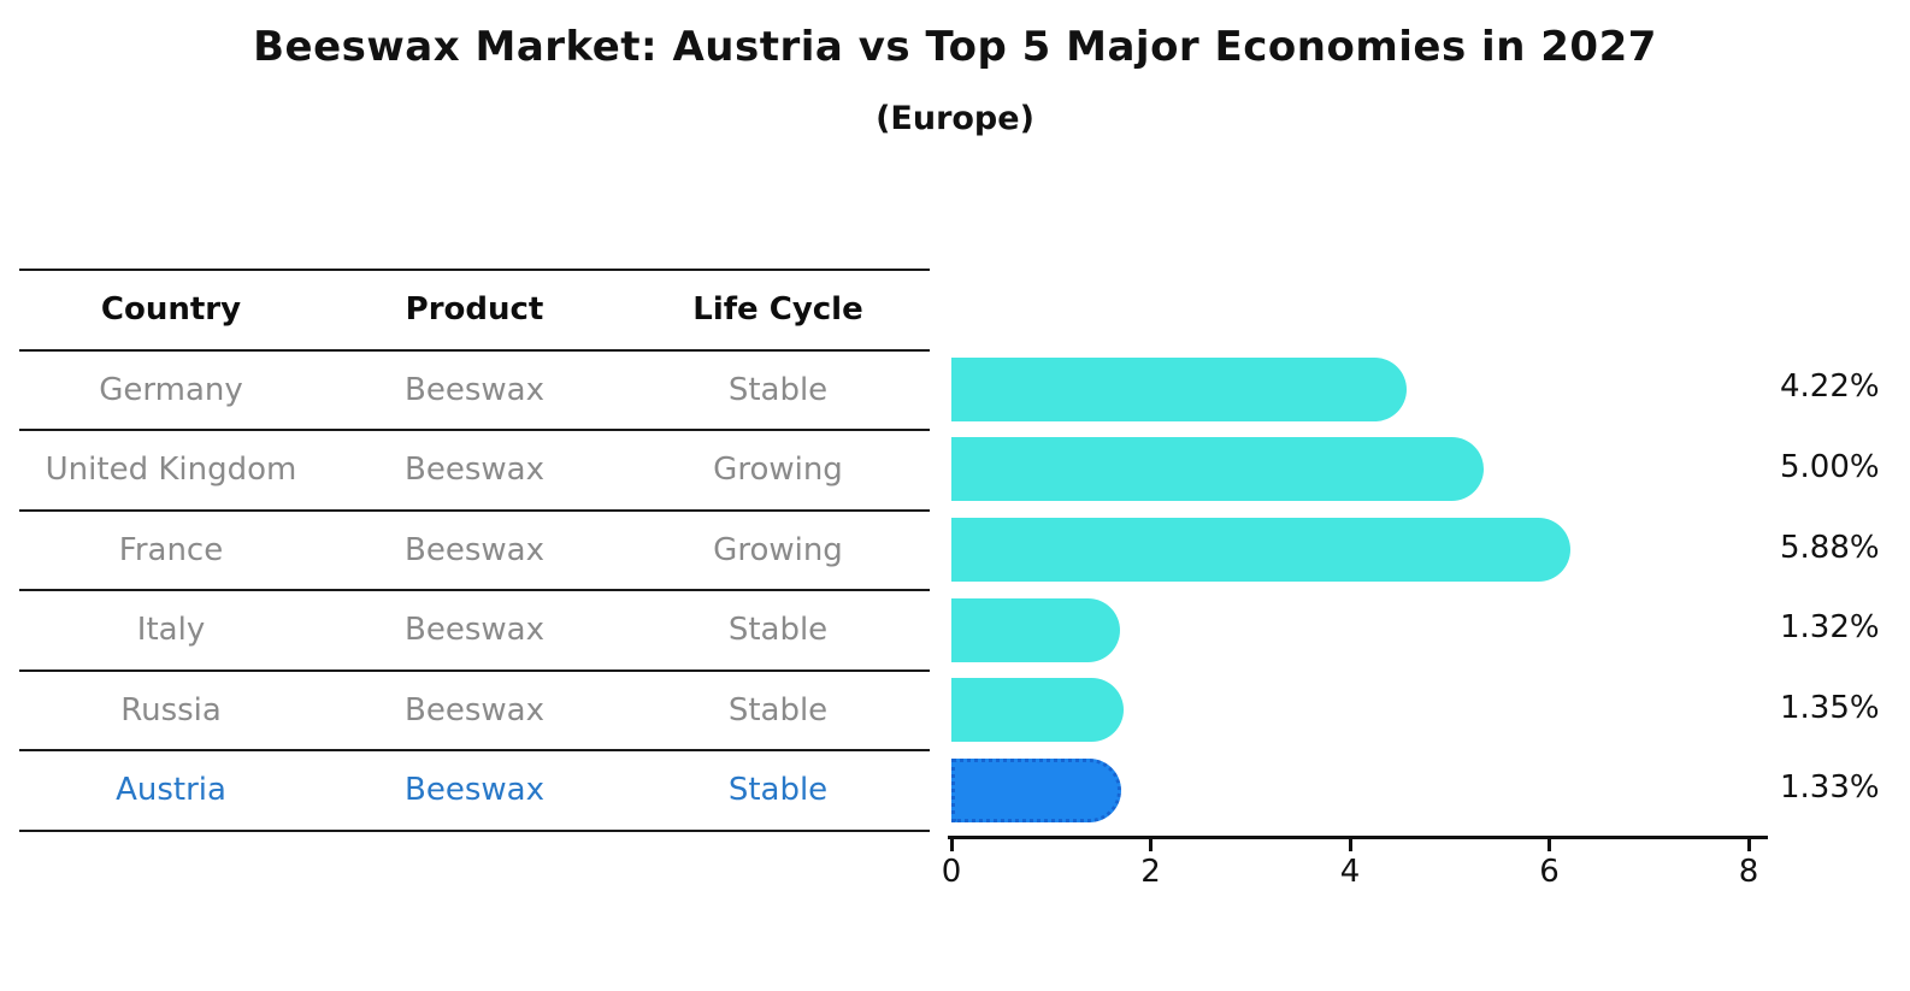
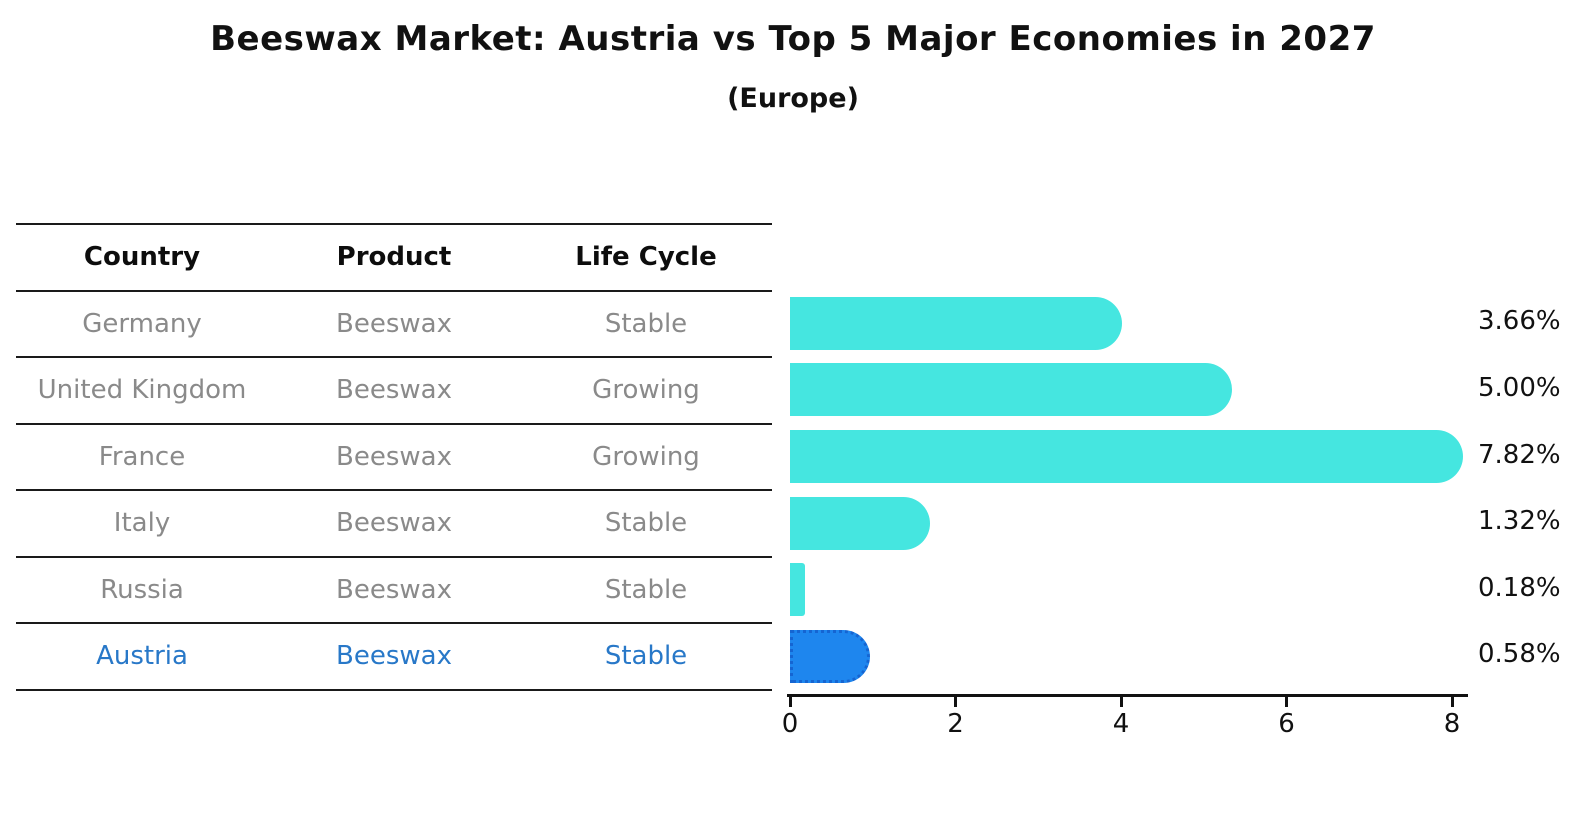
Germany: 4.22% -> 3.66%
France: 5.88% -> 7.82%
Russia: 1.35% -> 0.18%
Austria: 1.33% -> 0.58%
